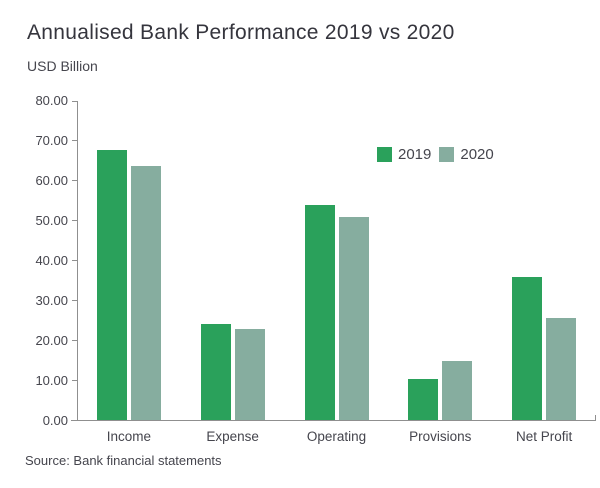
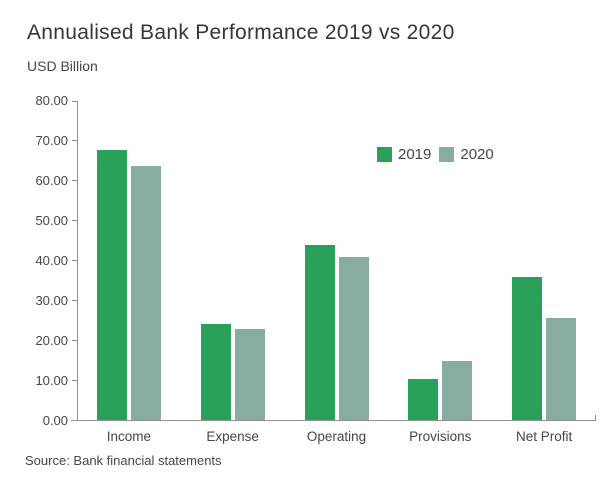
2019/Operating: 54 -> 44
2020/Operating: 51 -> 41
